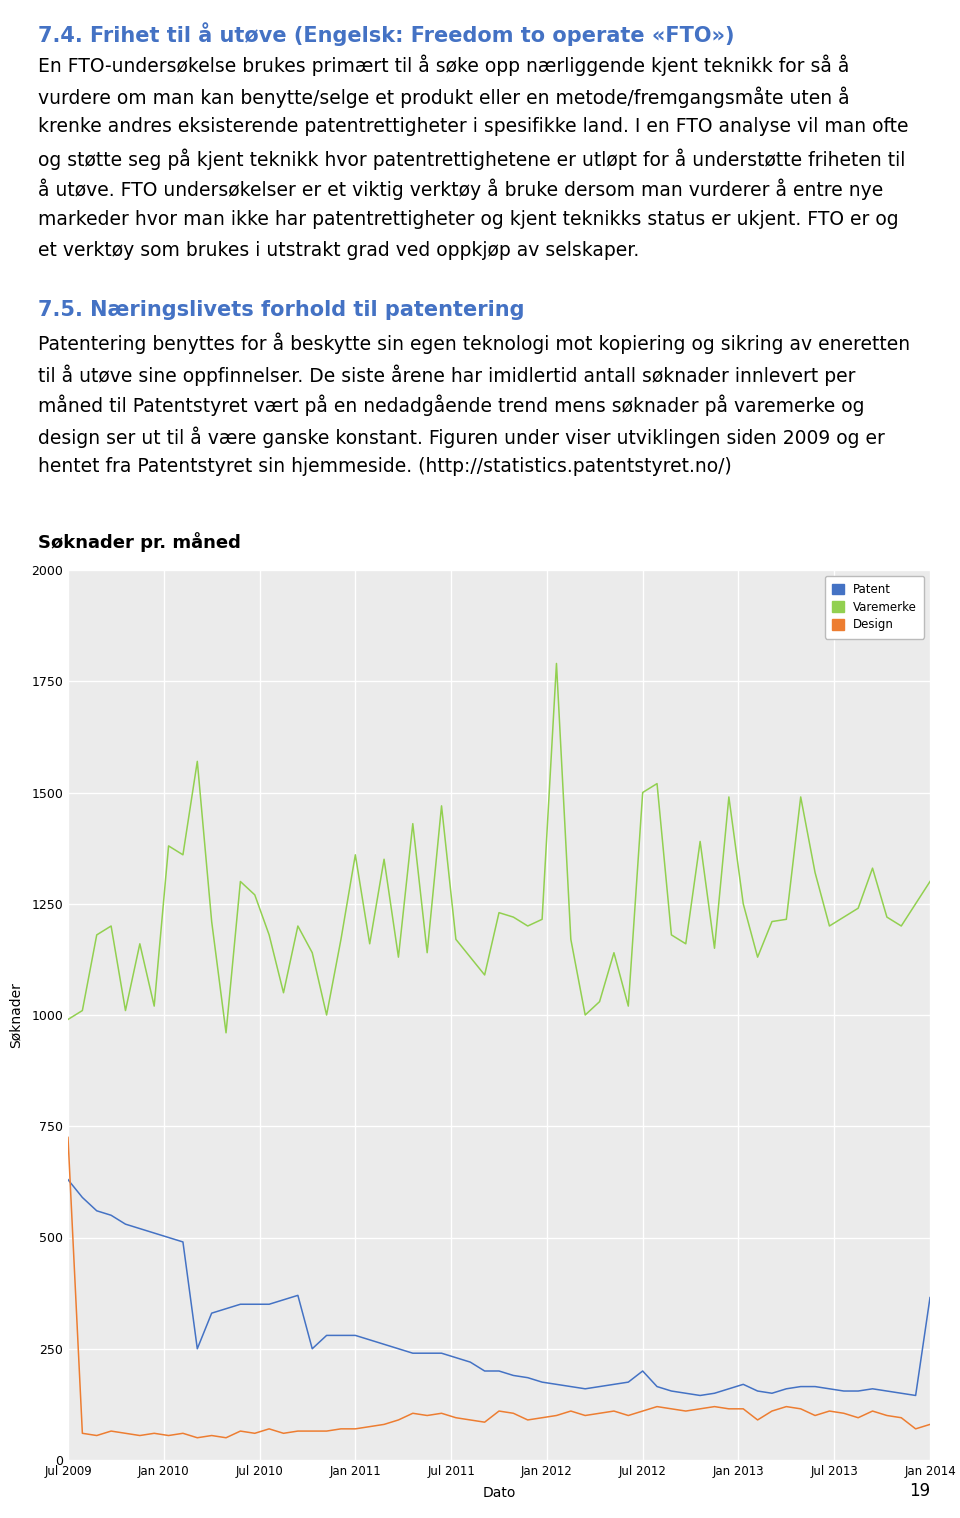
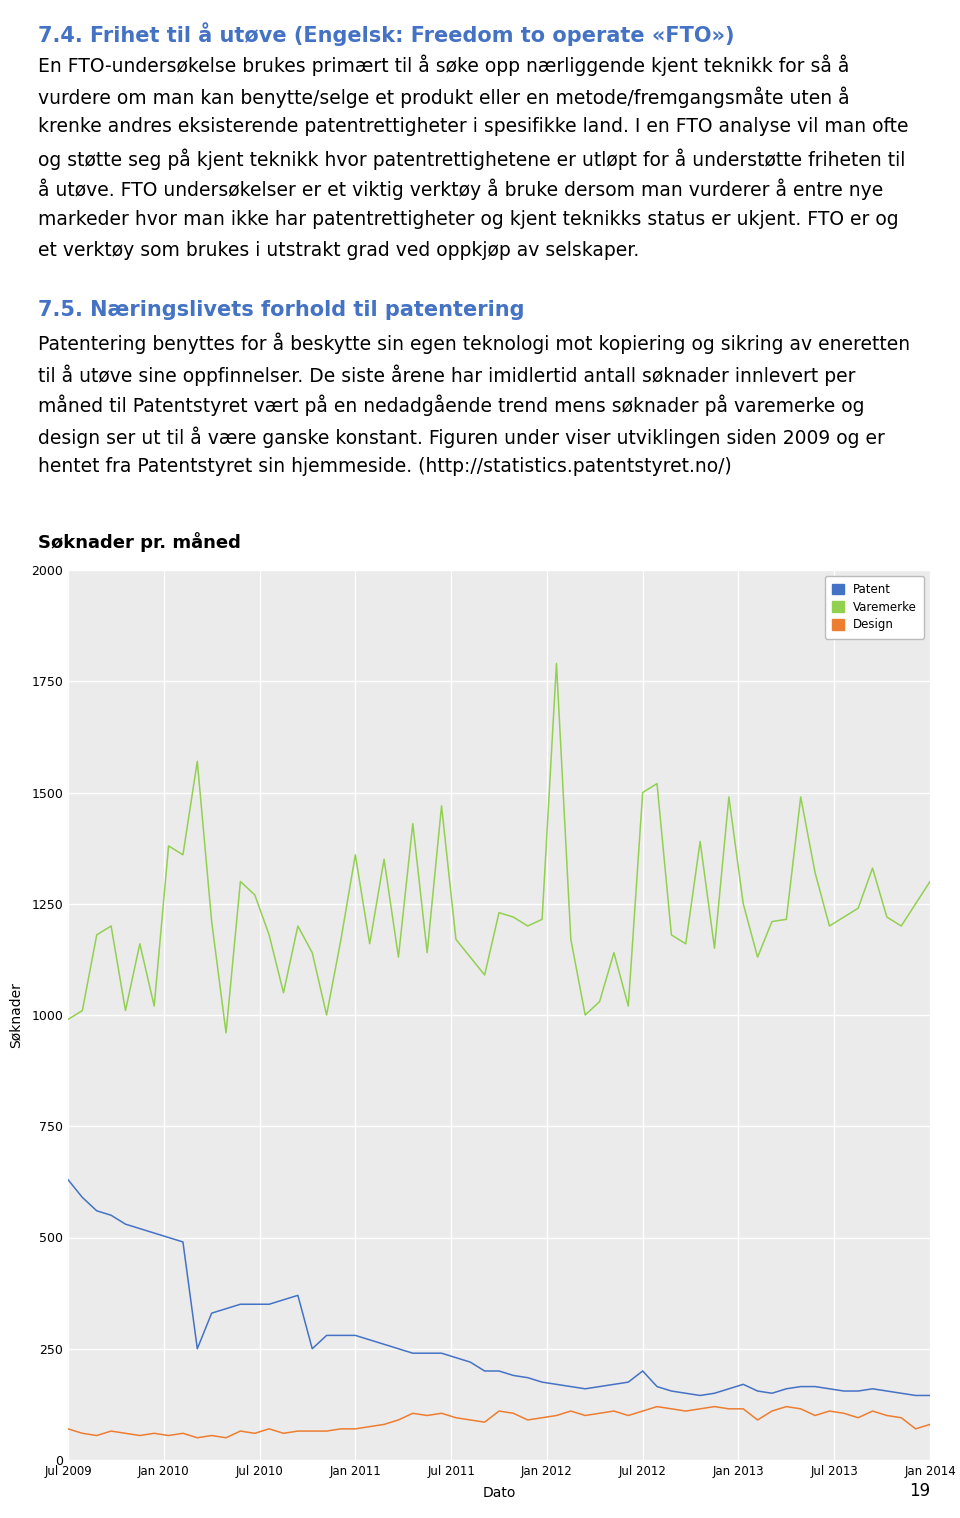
Design/Jul 2009: 725 -> 70
Patent/Jan 2014: 365 -> 145
